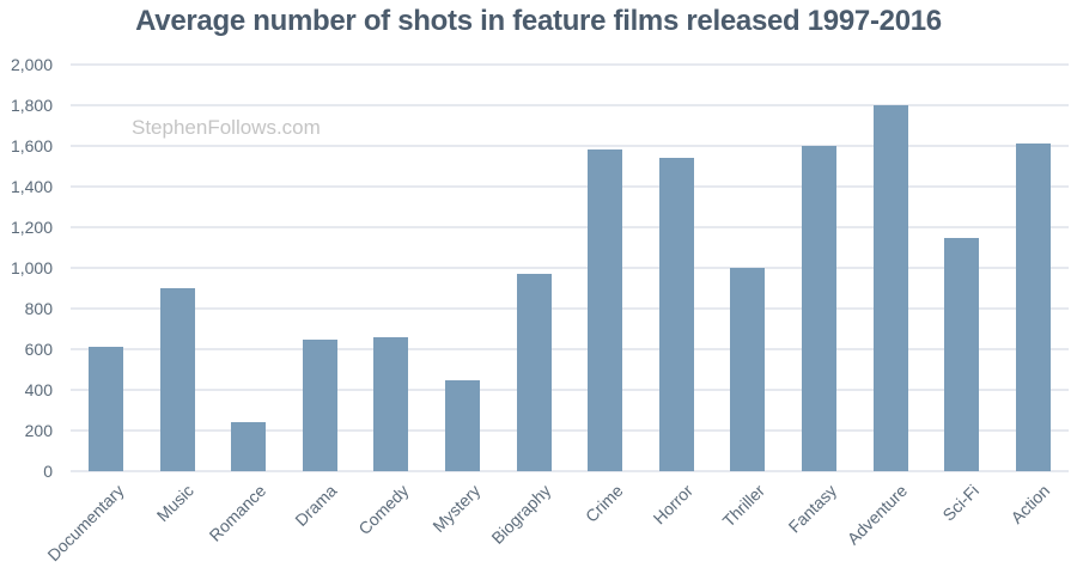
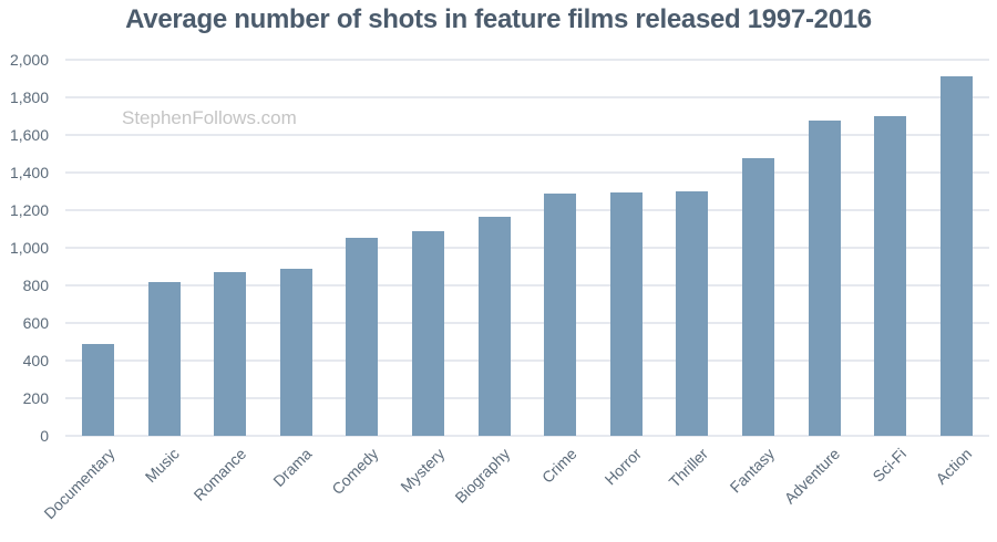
Documentary: 610 -> 490
Music: 900 -> 820
Romance: 240 -> 870
Drama: 650 -> 890
Comedy: 660 -> 1050
Mystery: 450 -> 1090
Biography: 970 -> 1170
Crime: 1580 -> 1290
Horror: 1540 -> 1300
Thriller: 1000 -> 1300
Fantasy: 1600 -> 1470
Adventure: 1800 -> 1680
Sci-Fi: 1150 -> 1700
Action: 1610 -> 1910
